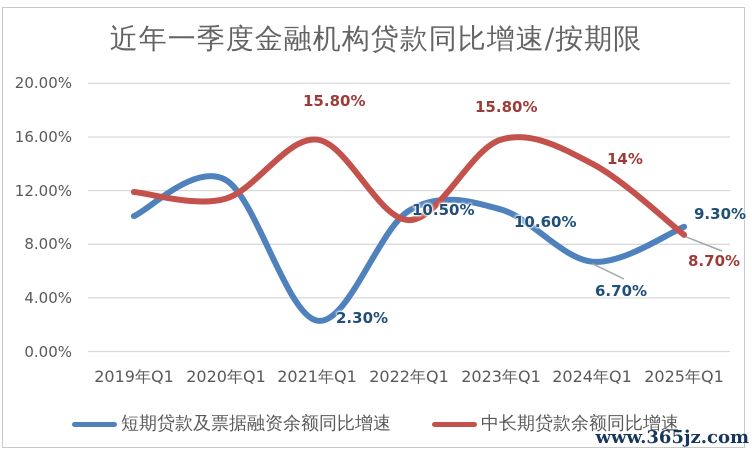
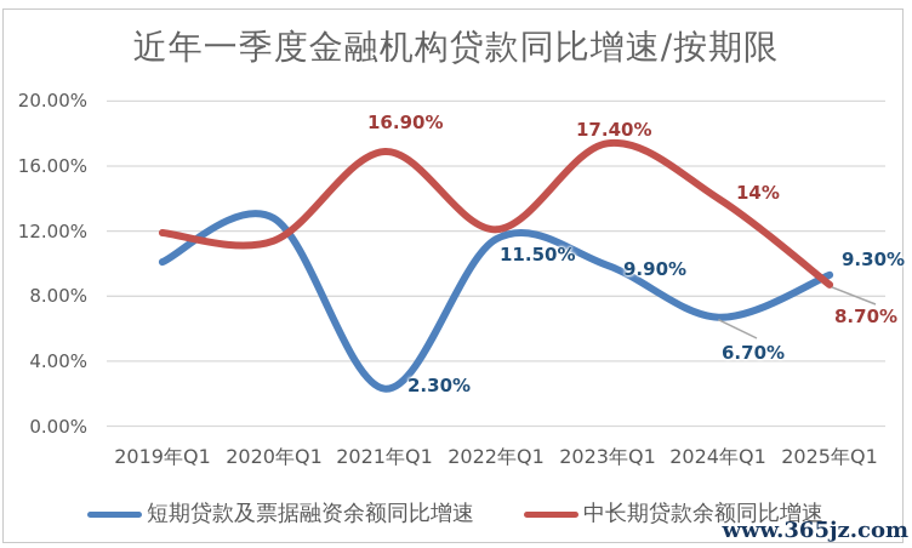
中长期贷款余额同比增速/2021年Q1: 15.80% -> 16.90%
短期贷款及票据融资余额同比增速/2022年Q1: 10.50% -> 11.50%
中长期贷款余额同比增速/2022年Q1: 9.8% -> 12.1%
短期贷款及票据融资余额同比增速/2023年Q1: 10.60% -> 9.90%
中长期贷款余额同比增速/2023年Q1: 15.80% -> 17.40%
